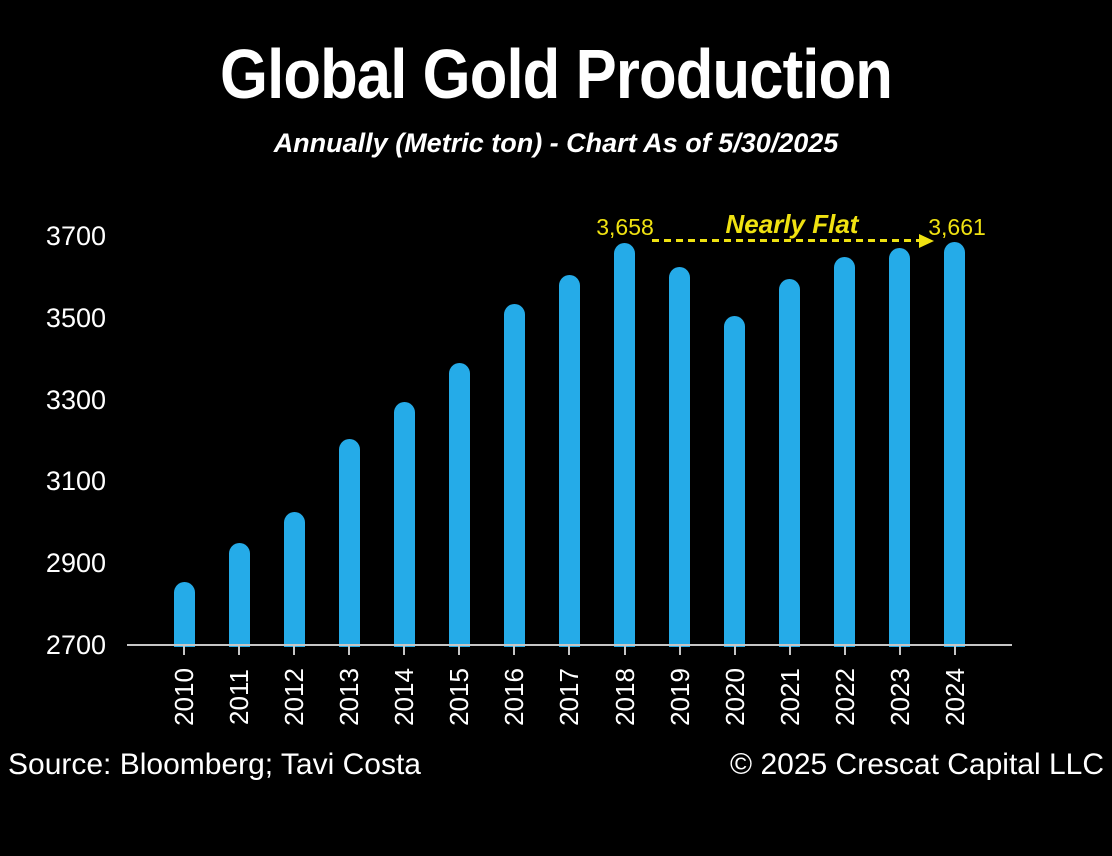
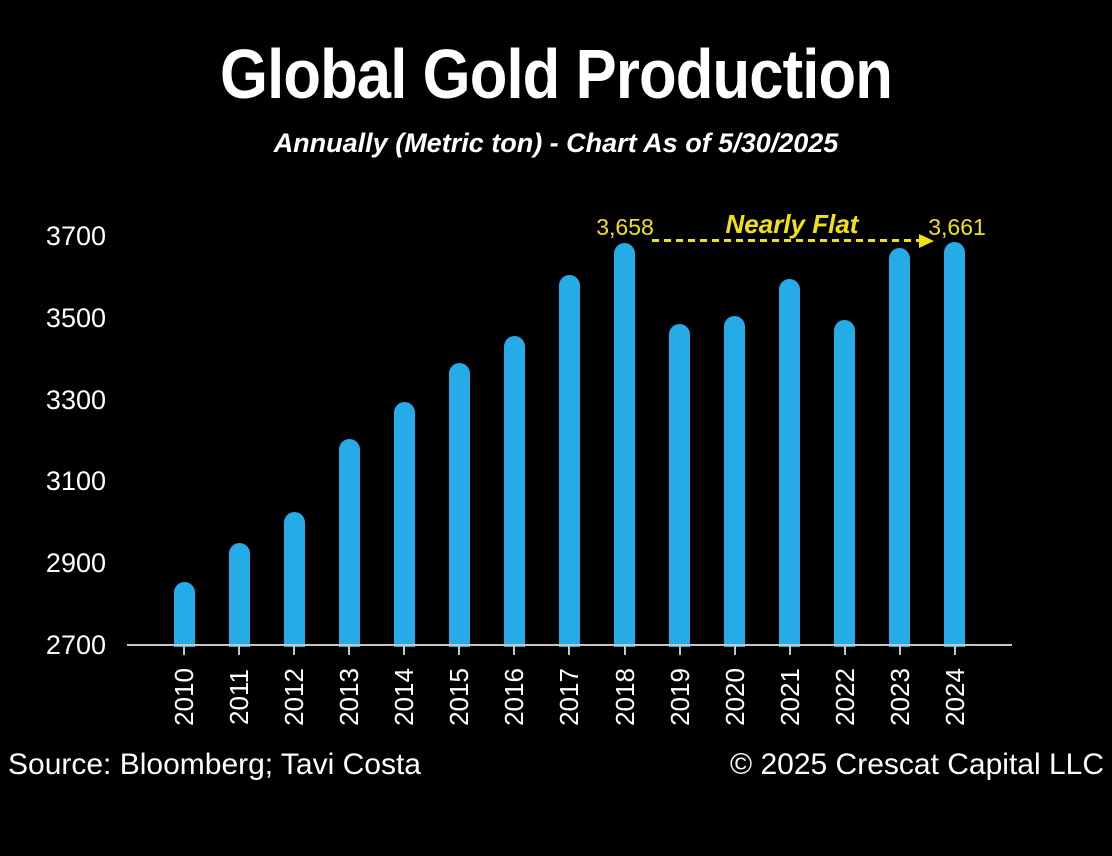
2016: 3510 -> 3430
2019: 3600 -> 3460
2022: 3620 -> 3470
